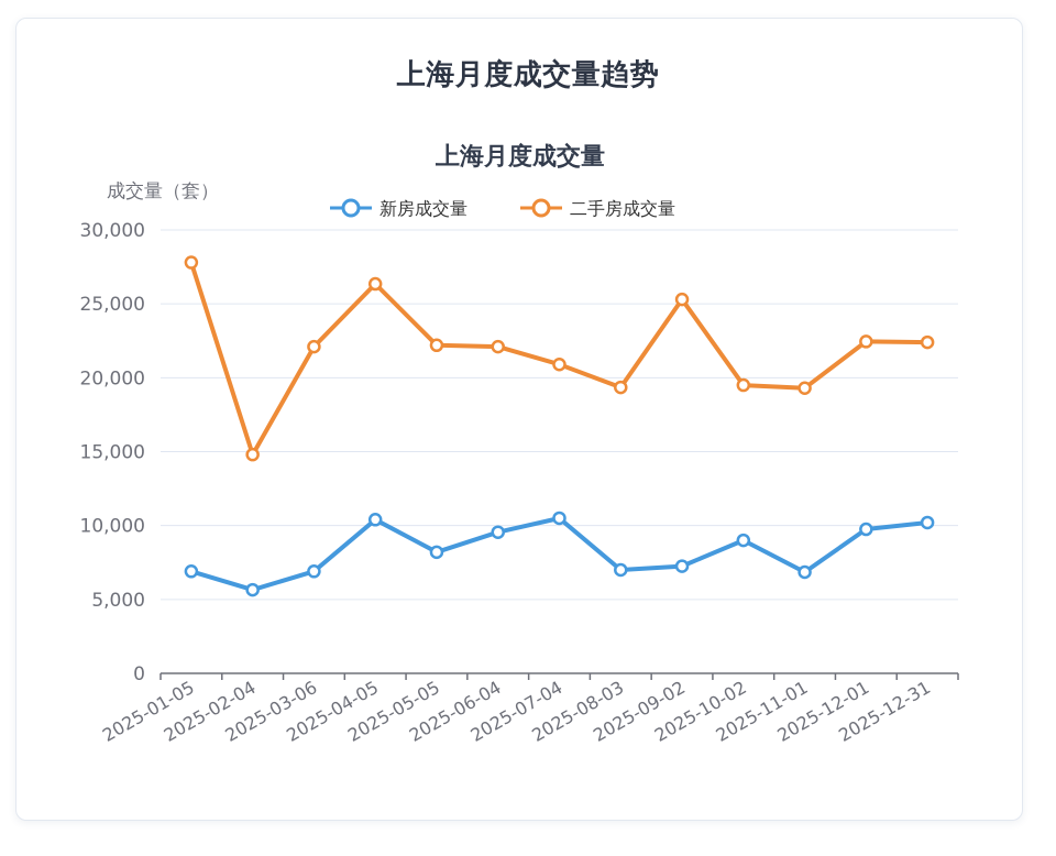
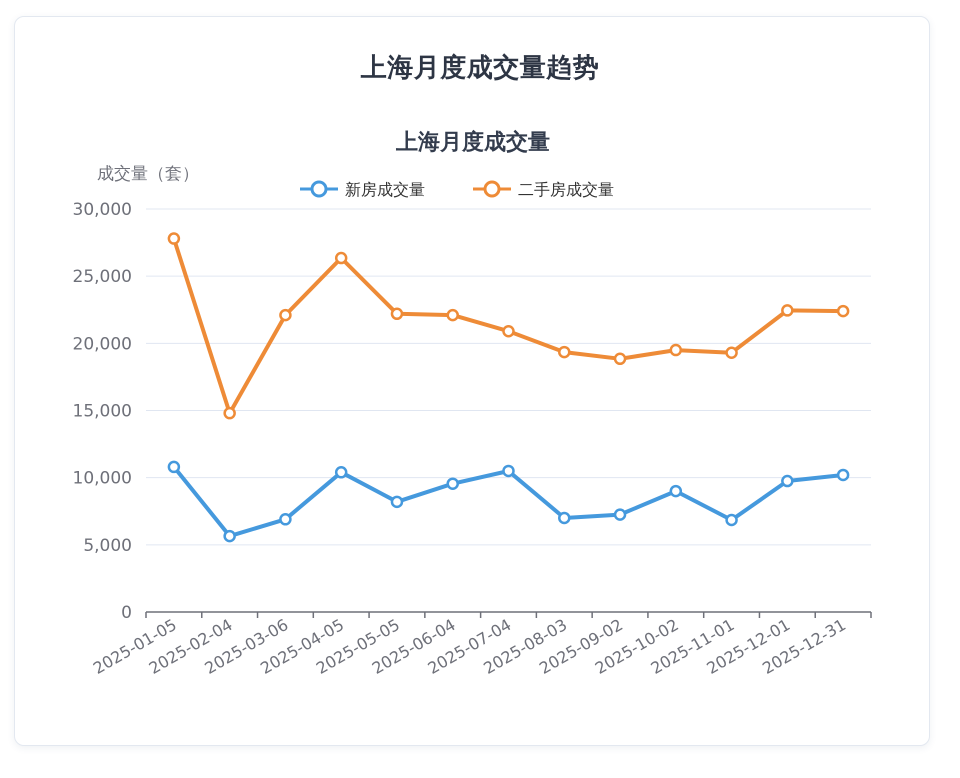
新房成交量/2025-01-05: 6900 -> 10800
二手房成交量/2025-09-02: 25300 -> 18800
